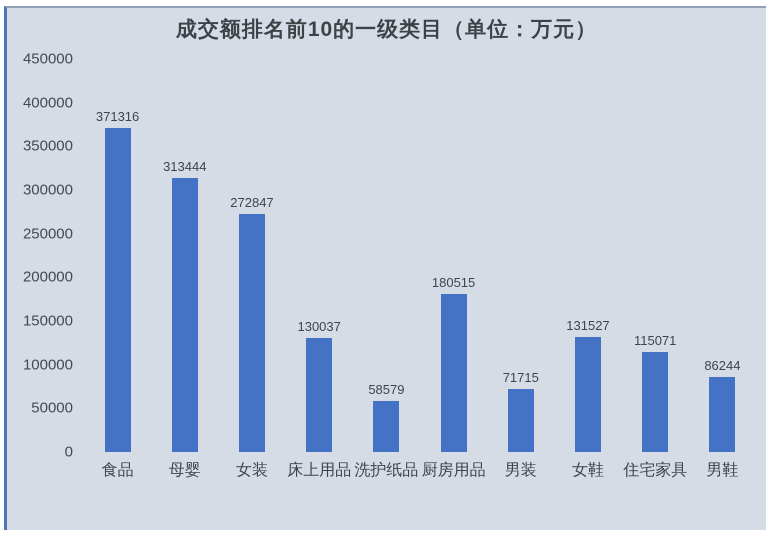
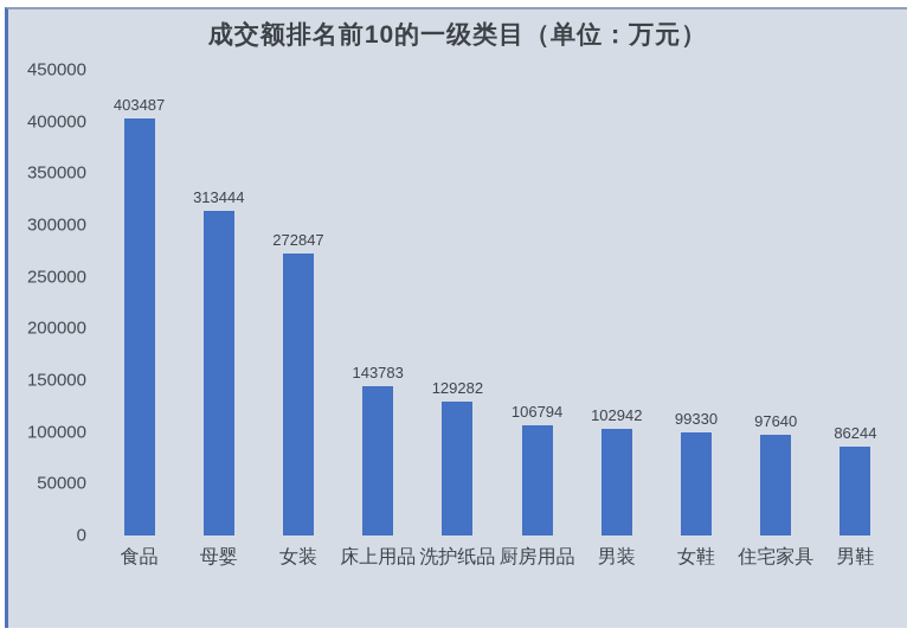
食品: 371316 -> 403487
床上用品: 130037 -> 143783
洗护纸品: 58579 -> 129282
厨房用品: 180515 -> 106794
男装: 71715 -> 102942
女鞋: 131527 -> 99330
住宅家具: 115071 -> 97640
